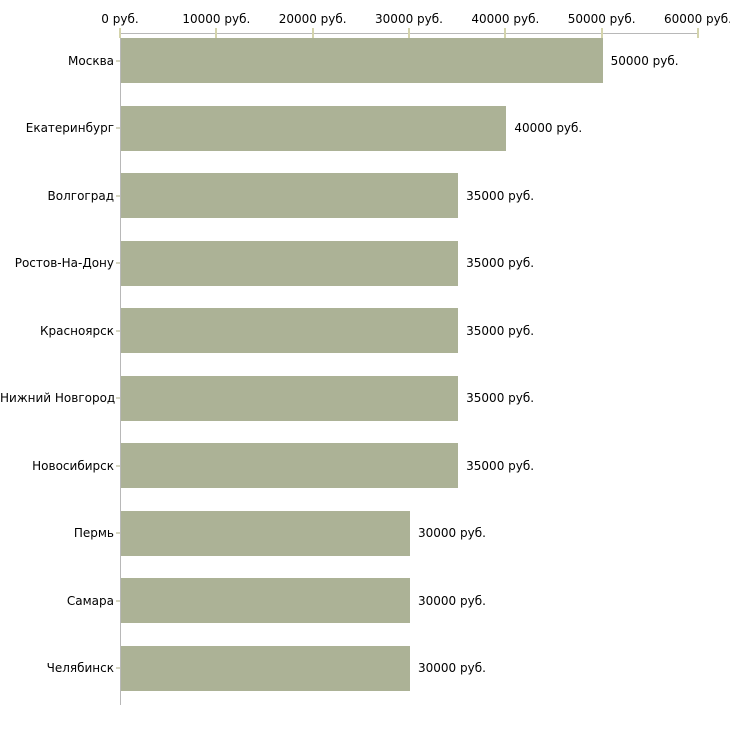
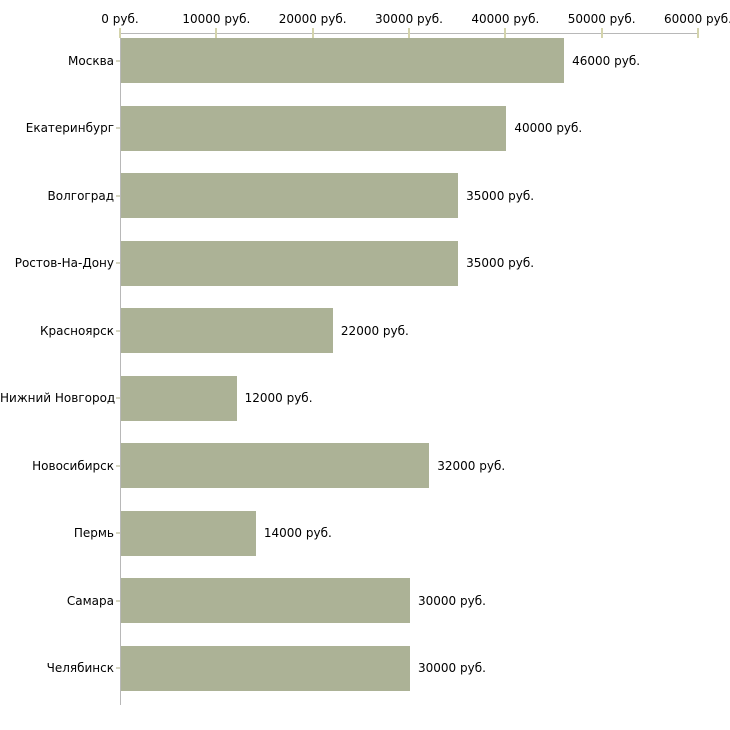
Москва: 50000 -> 46000
Красноярск: 35000 -> 22000
Нижний Новгород: 35000 -> 12000
Новосибирск: 35000 -> 32000
Пермь: 30000 -> 14000
